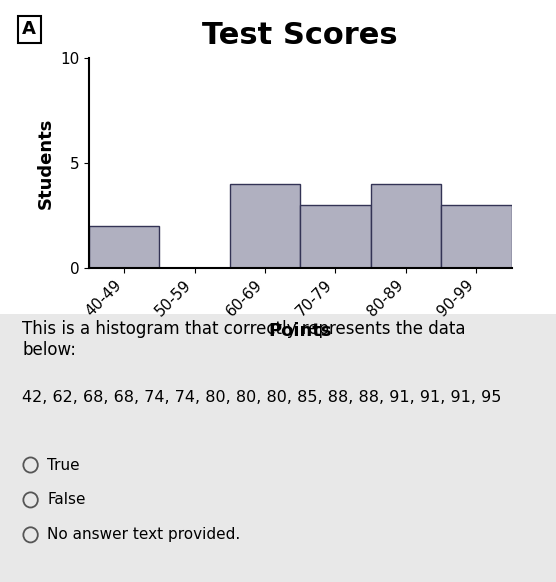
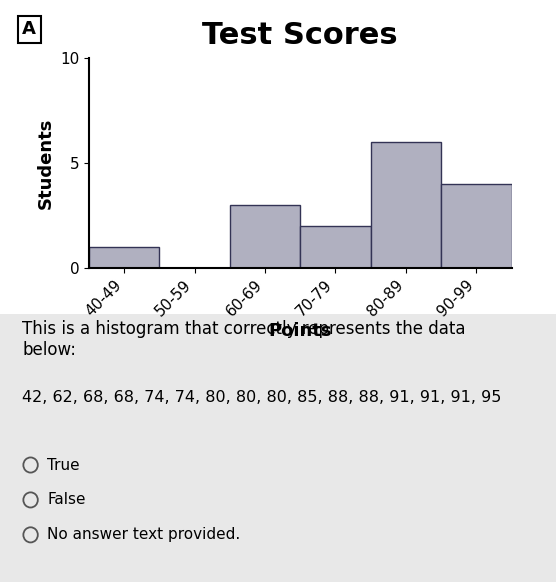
40-49: 2 -> 1
60-69: 4 -> 3
70-79: 3 -> 2
80-89: 4 -> 6
90-99: 3 -> 4
